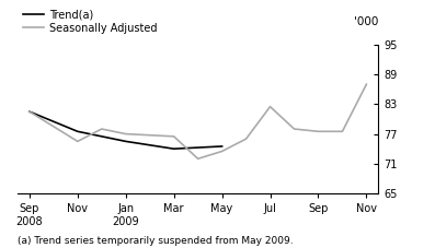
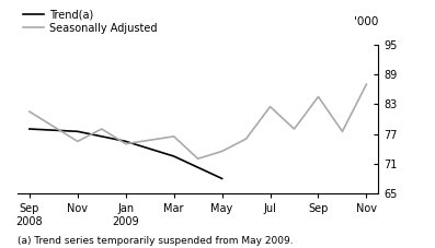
Trend(a)/Sep 2008: 81.5 -> 78.0
Seasonally Adjusted/Jan 2009: 77.0 -> 75.0
Trend(a)/Mar: 74.0 -> 72.5
Trend(a)/May: 74.5 -> 68.0
Seasonally Adjusted/Sep: 77.5 -> 84.5
